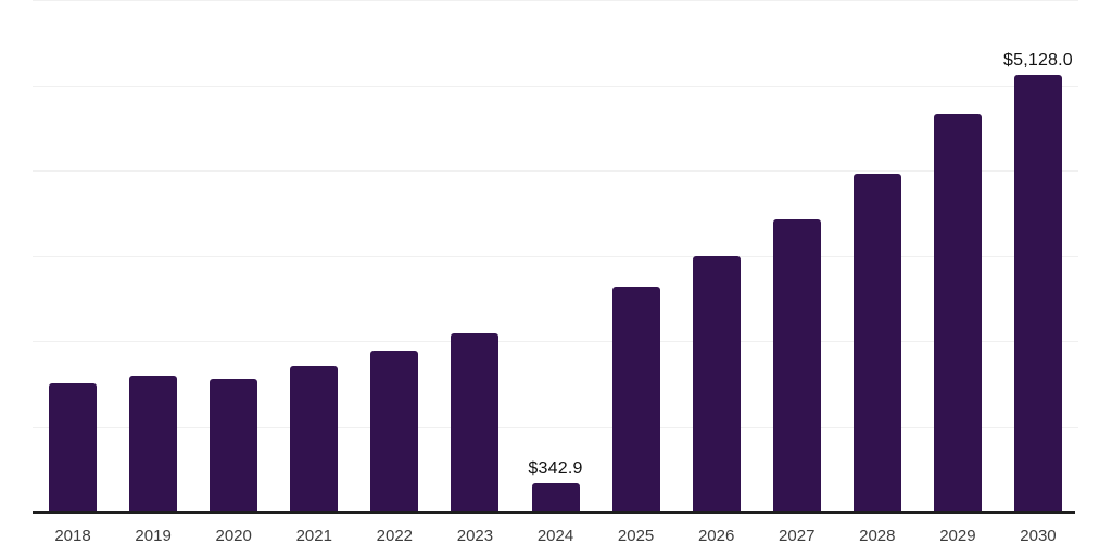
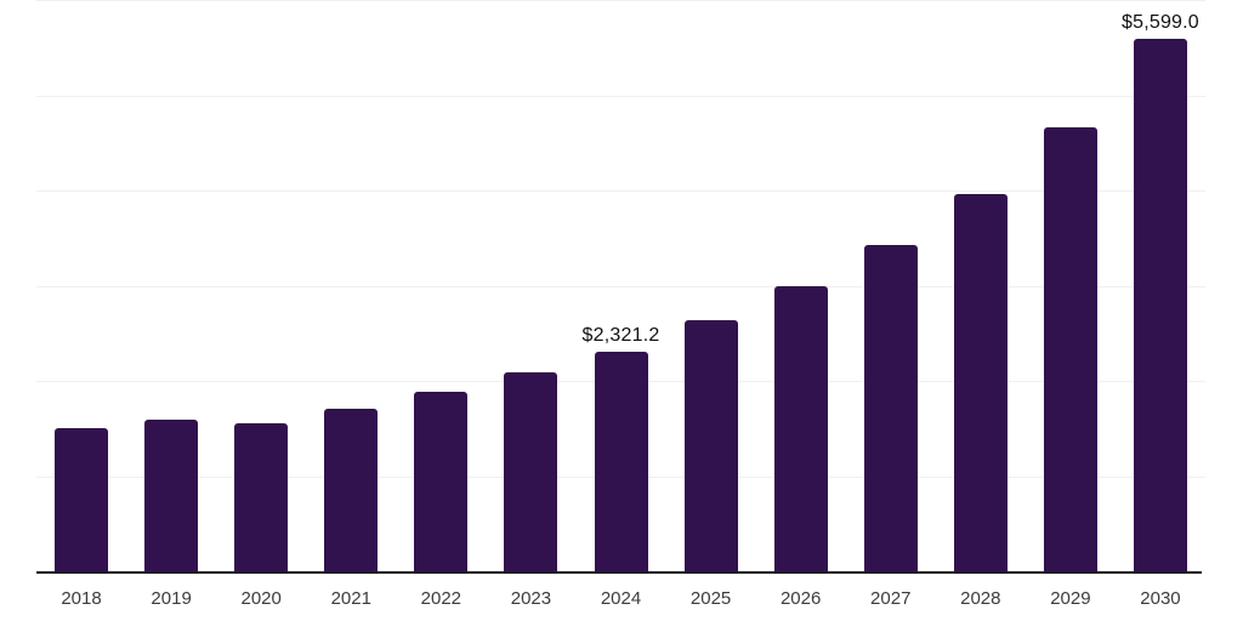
2024: $342.9 -> $2,321.2
2030: $5,128.0 -> $5,599.0
